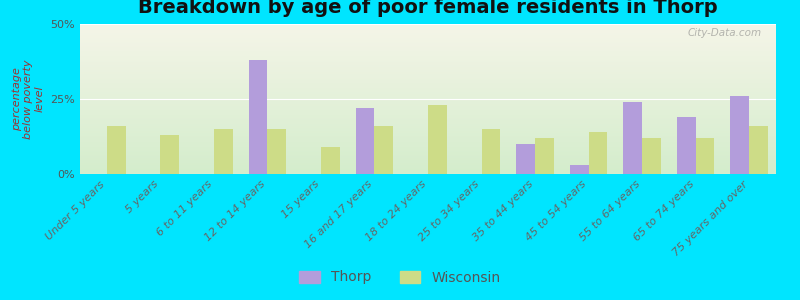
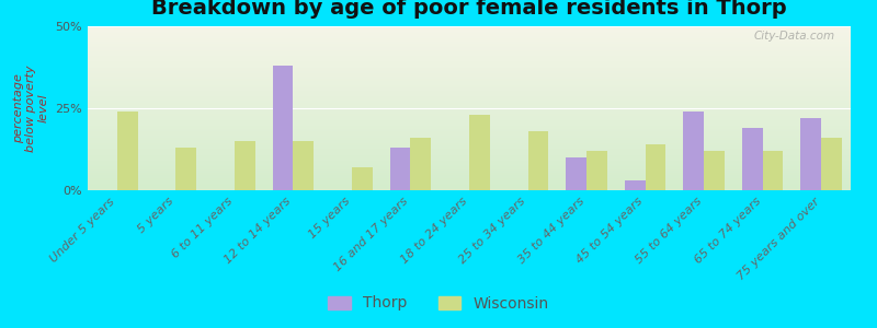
Wisconsin/Under 5 years: 16% -> 24%
Wisconsin/15 years: 9% -> 7%
Thorp/16 and 17 years: 22% -> 13%
Wisconsin/25 to 34 years: 15% -> 18%
Thorp/75 years and over: 26% -> 22%
